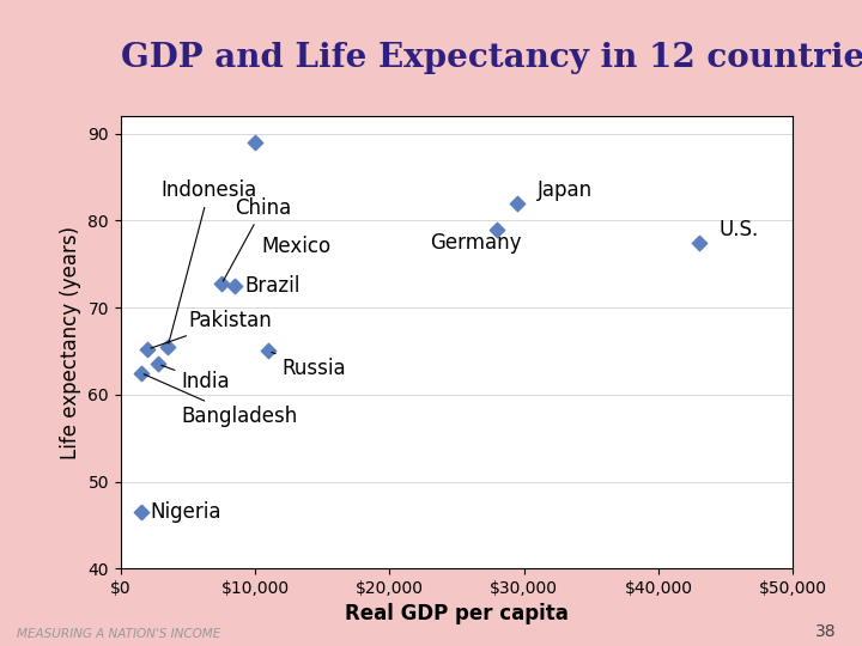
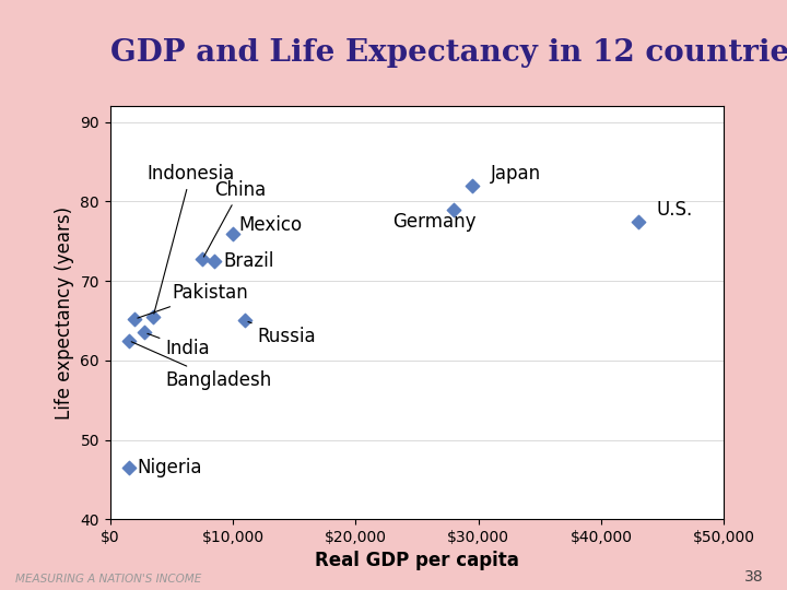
$10,000: 89.0 -> 76.0
